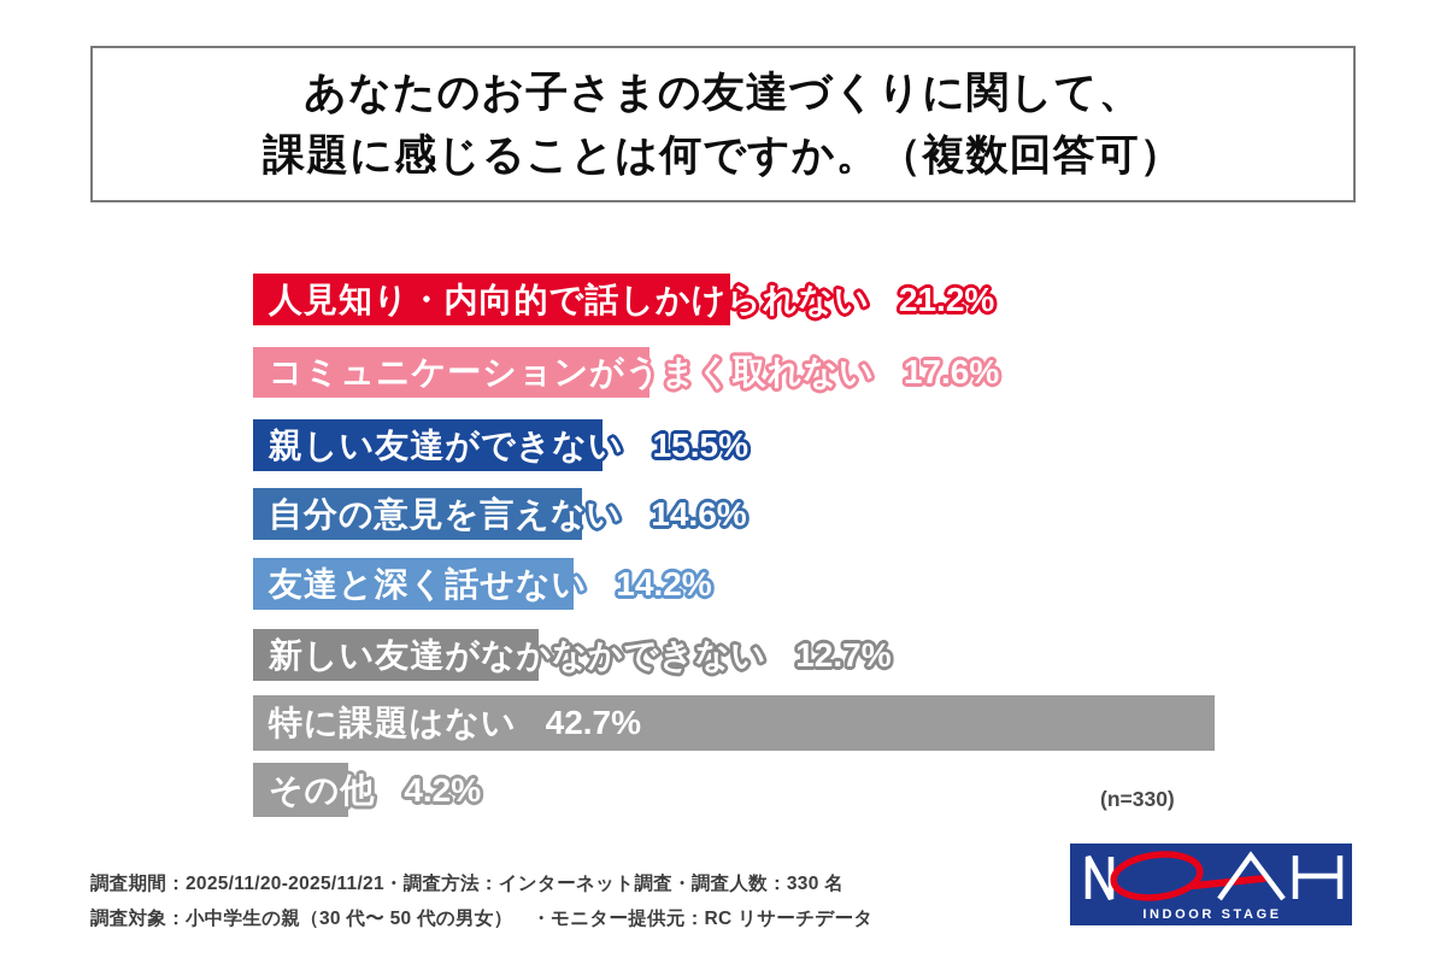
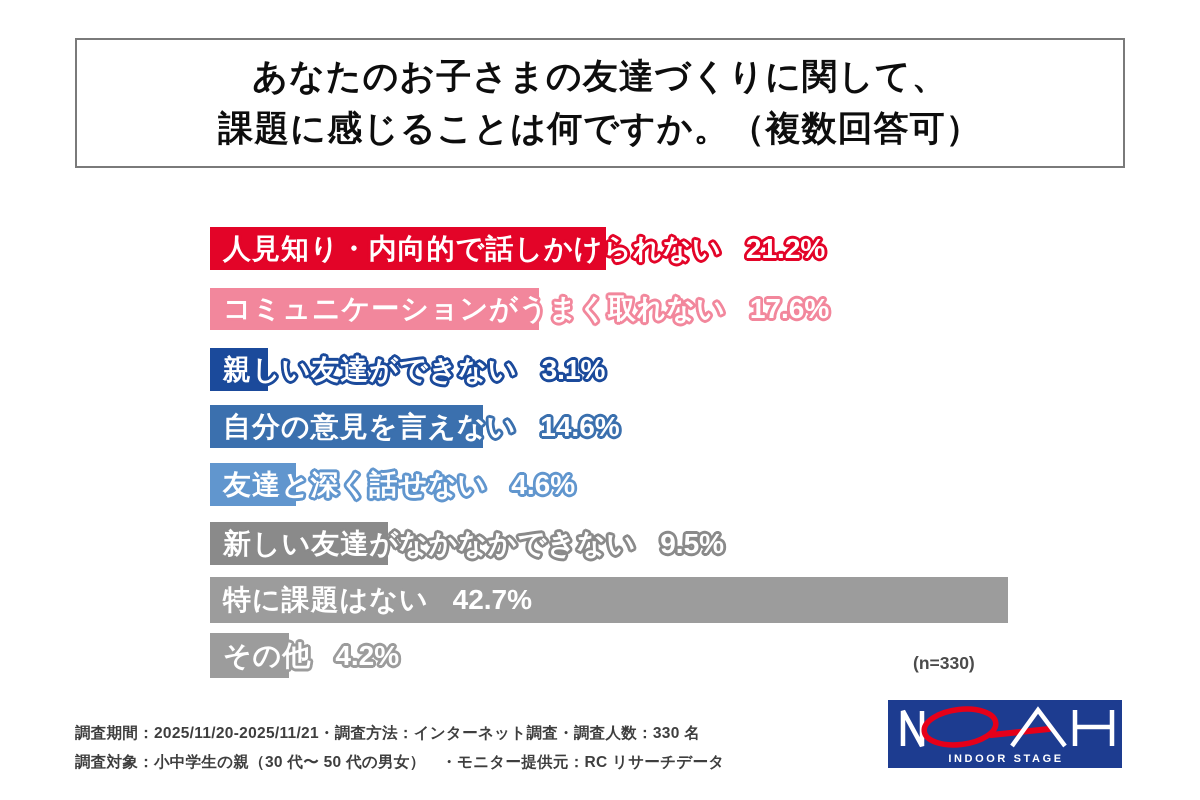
親しい友達ができない: 15.5% -> 3.1%
友達と深く話せない: 14.2% -> 4.6%
新しい友達がなかなかできない: 12.7% -> 9.5%
